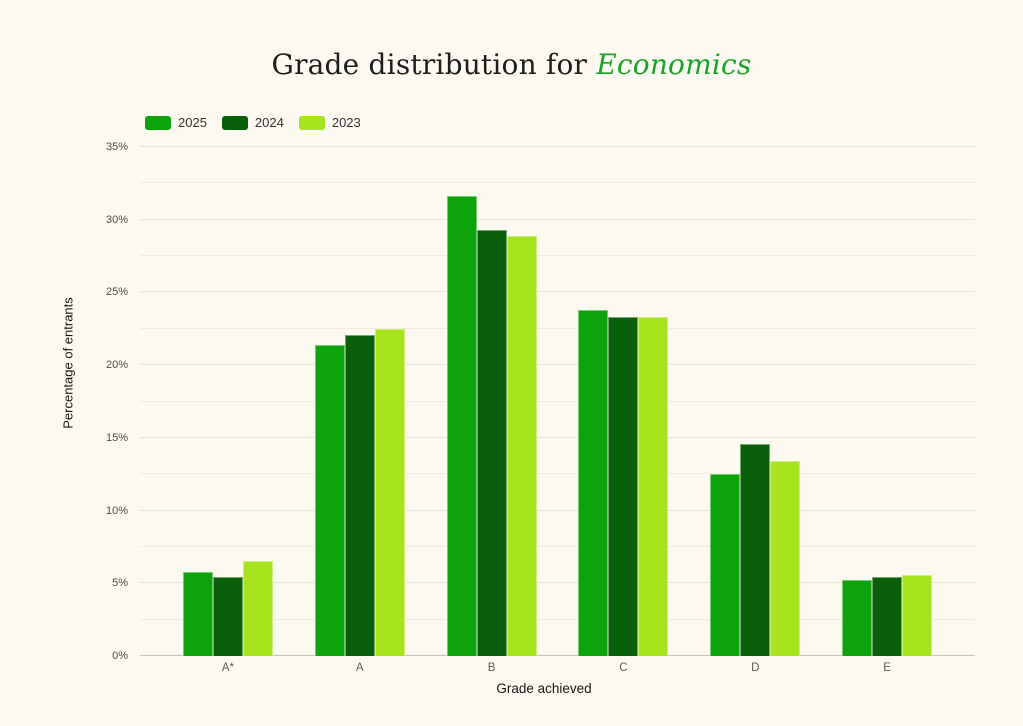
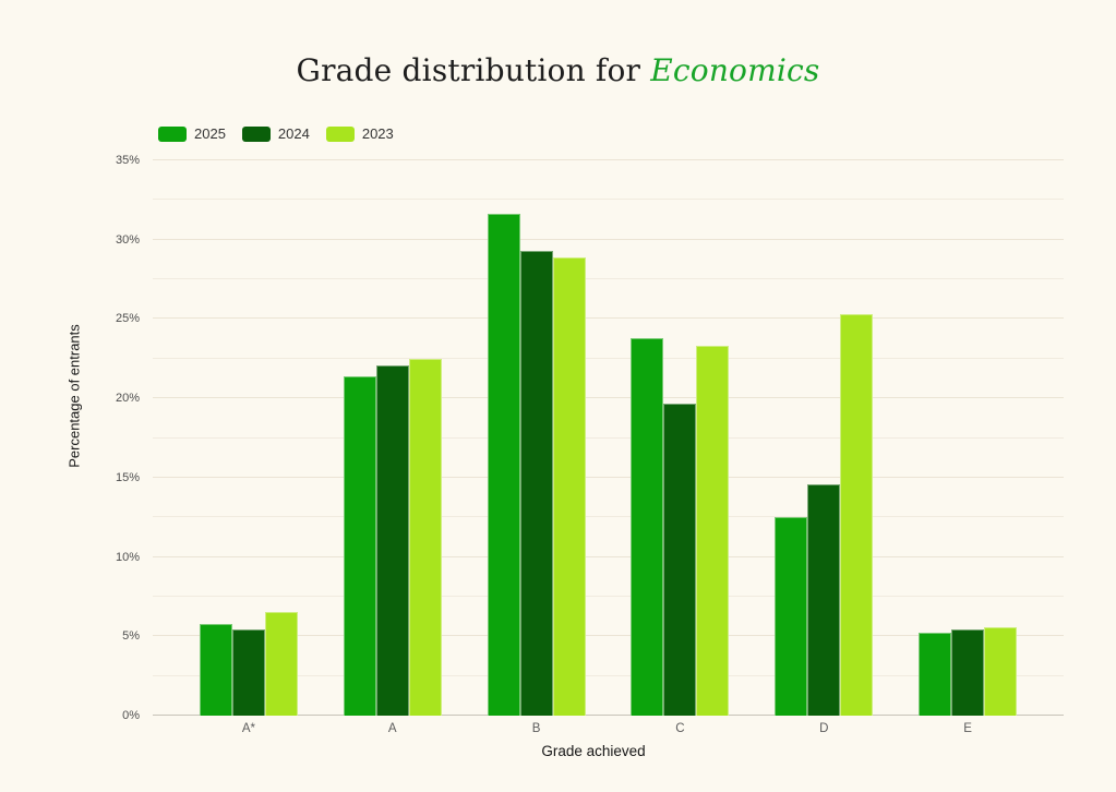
2024/C: 23.3% -> 19.7%
2023/D: 13.4% -> 25.3%
